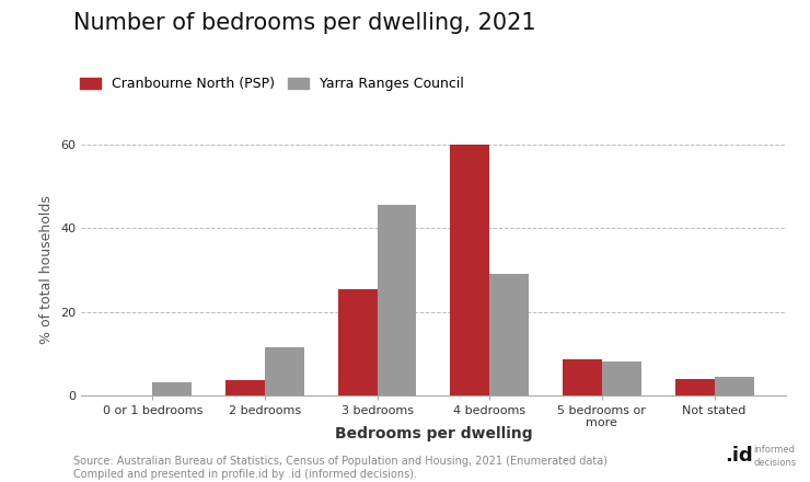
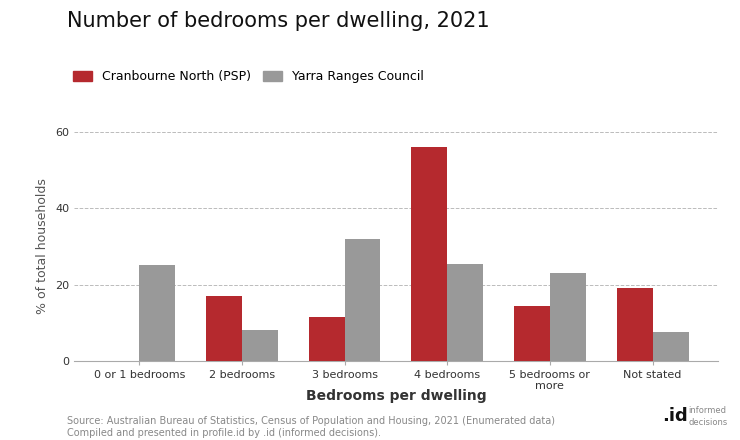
Yarra Ranges Council/0 or 1 bedrooms: 3.0 -> 25.0
Cranbourne North (PSP)/2 bedrooms: 3.5 -> 17.0
Yarra Ranges Council/2 bedrooms: 11.5 -> 8.0
Cranbourne North (PSP)/3 bedrooms: 25.5 -> 11.5
Yarra Ranges Council/3 bedrooms: 45.5 -> 32.0
Cranbourne North (PSP)/4 bedrooms: 60.0 -> 56.0
Yarra Ranges Council/4 bedrooms: 29.0 -> 25.5
Cranbourne North (PSP)/5 bedrooms or more: 8.5 -> 14.5
Yarra Ranges Council/5 bedrooms or more: 8.0 -> 23.0
Cranbourne North (PSP)/Not stated: 4.0 -> 19.0
Yarra Ranges Council/Not stated: 4.5 -> 7.5
